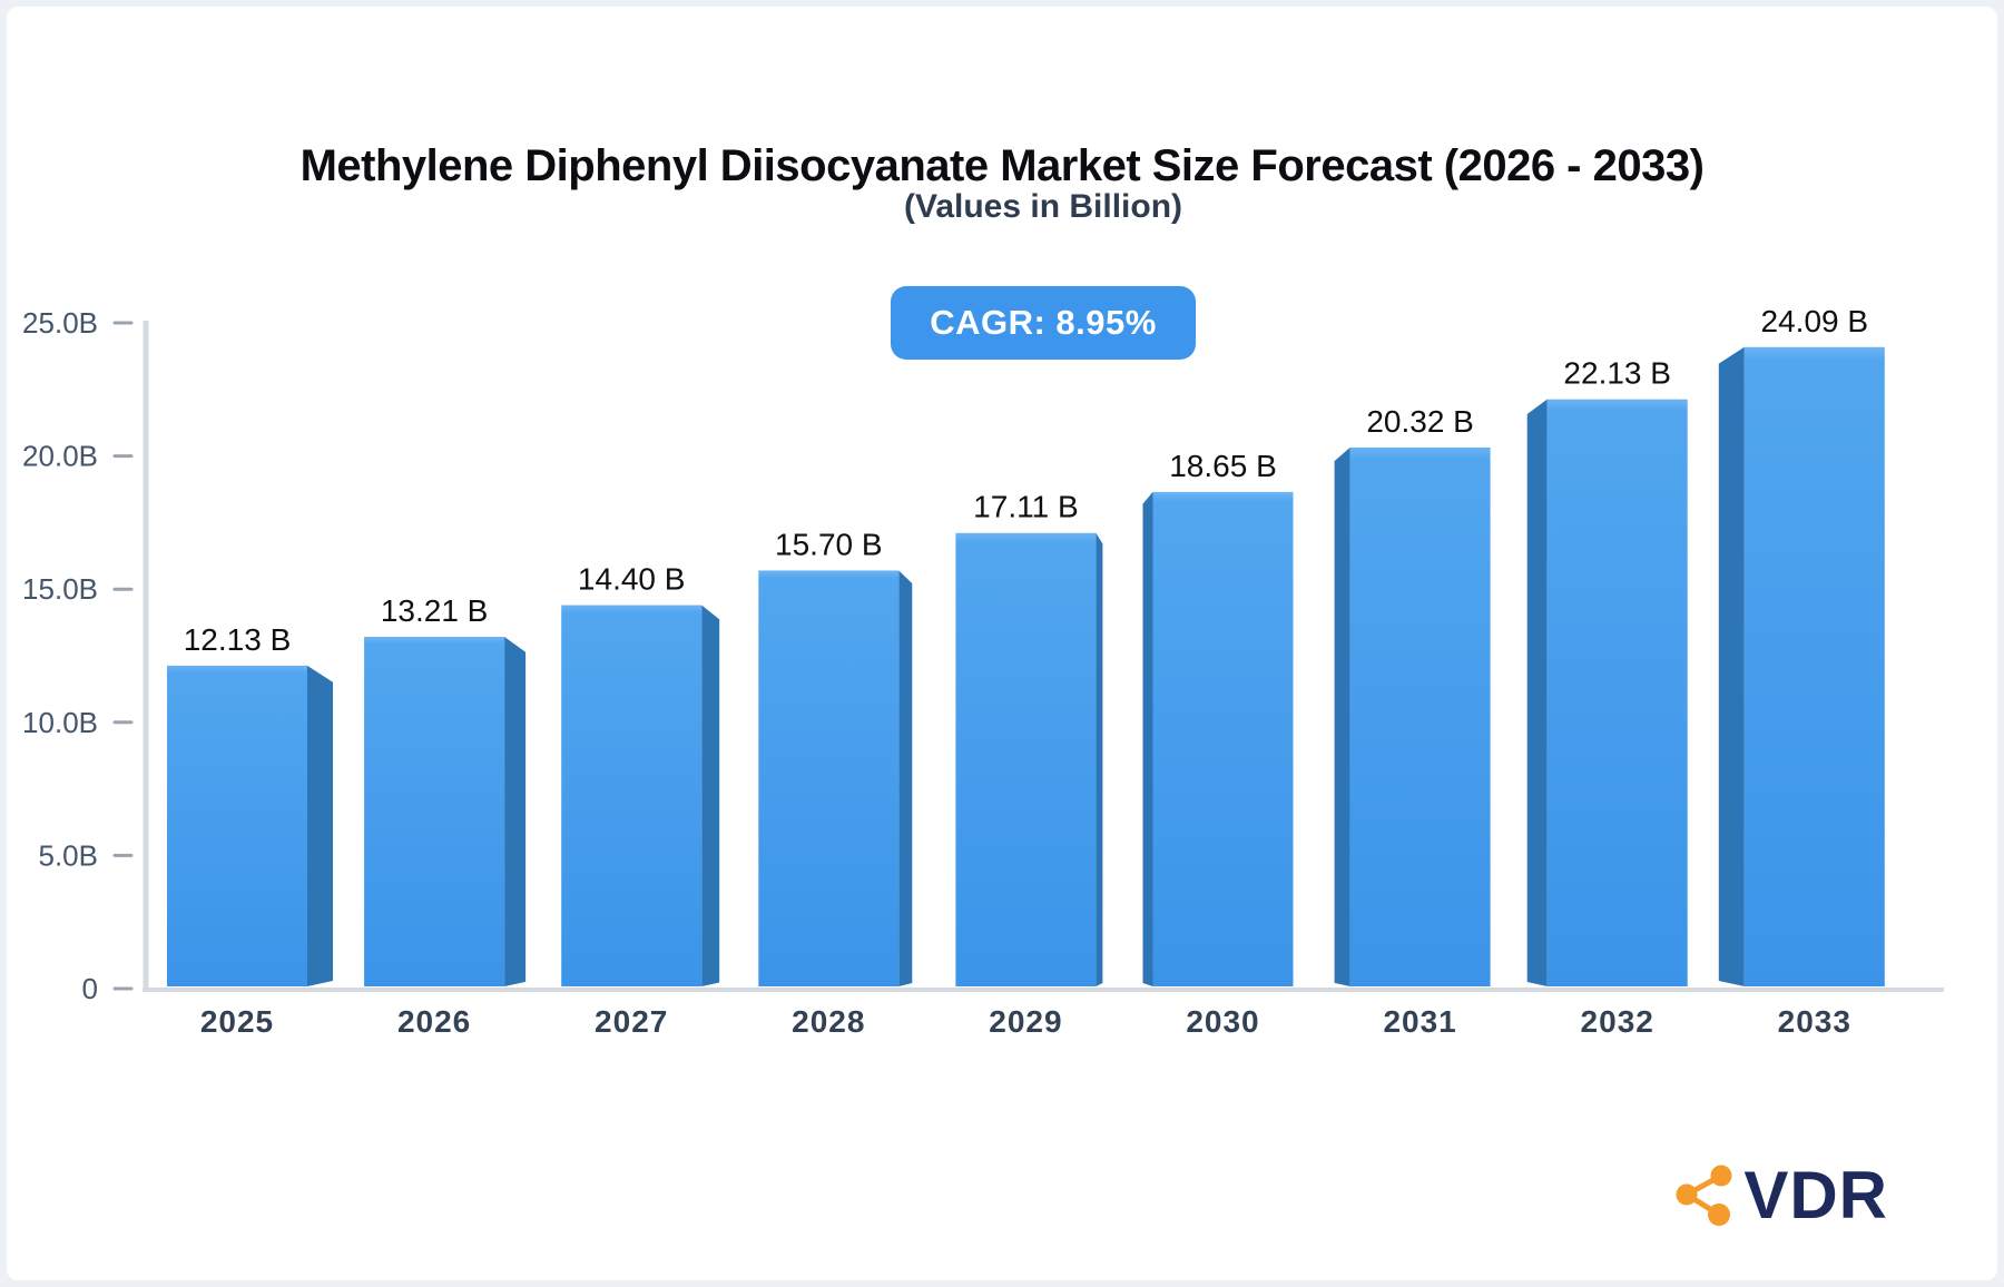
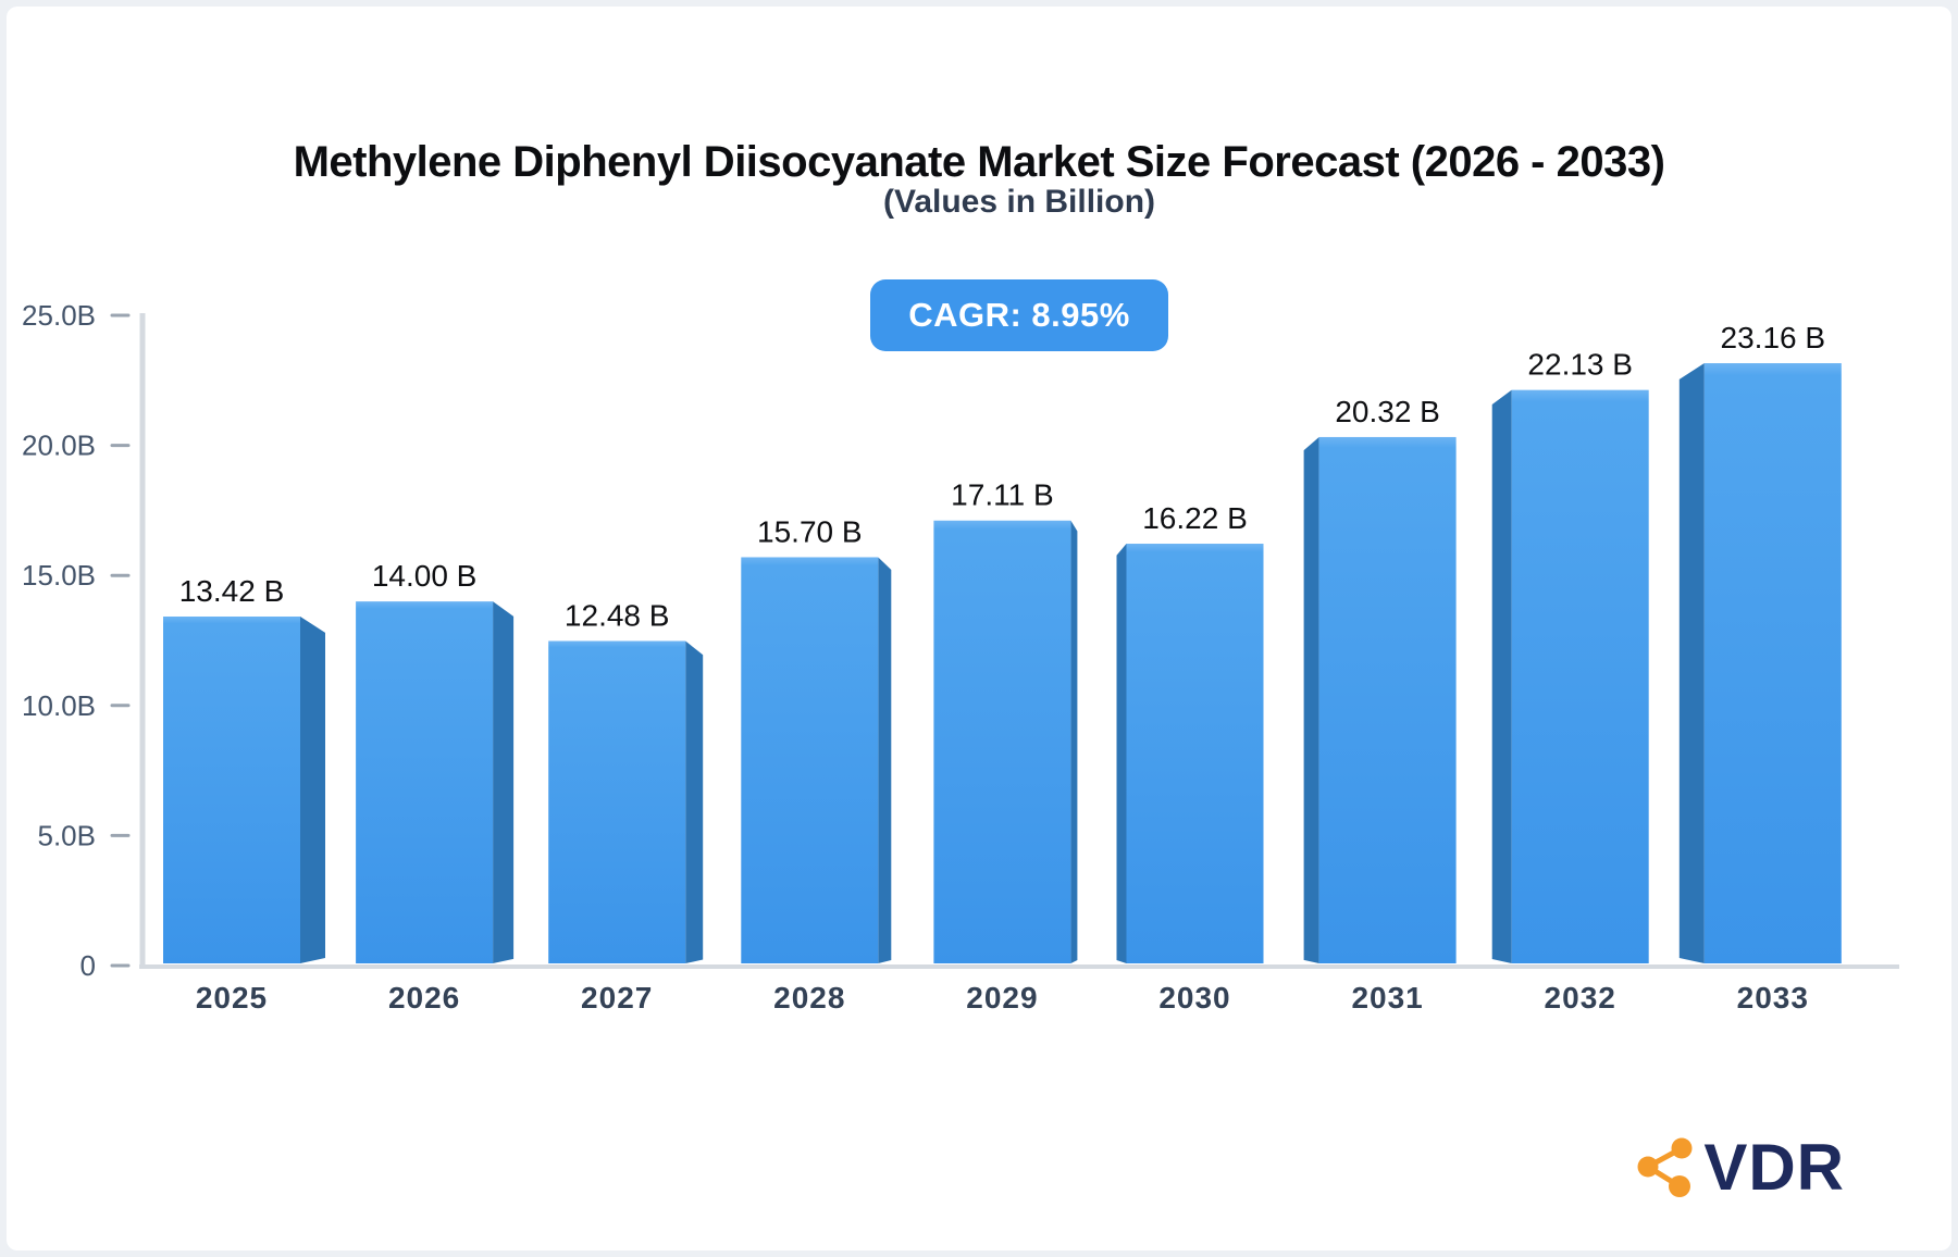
2025: 12.13 -> 13.42
2026: 13.21 -> 14.00
2027: 14.40 -> 12.48
2030: 18.65 -> 16.22
2033: 24.09 -> 23.16
